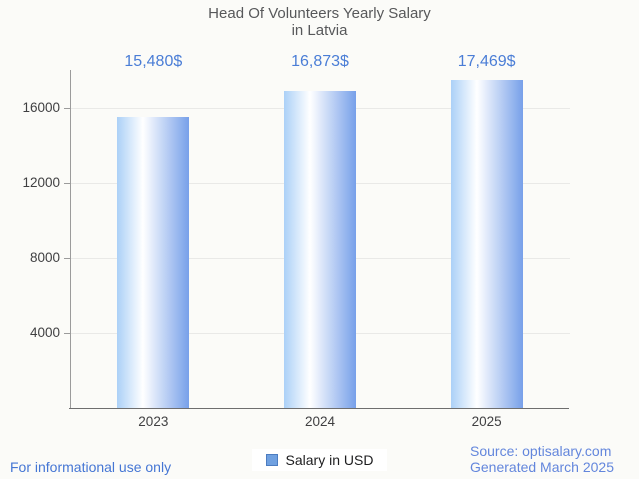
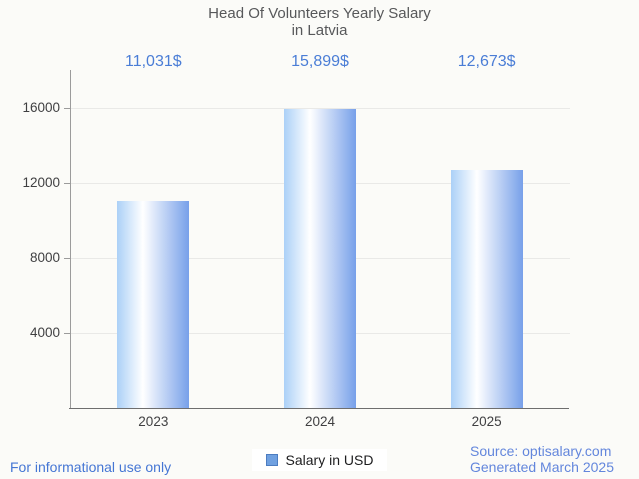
2023: 15,480 -> 11,031
2024: 16,873 -> 15,899
2025: 17,469 -> 12,673
